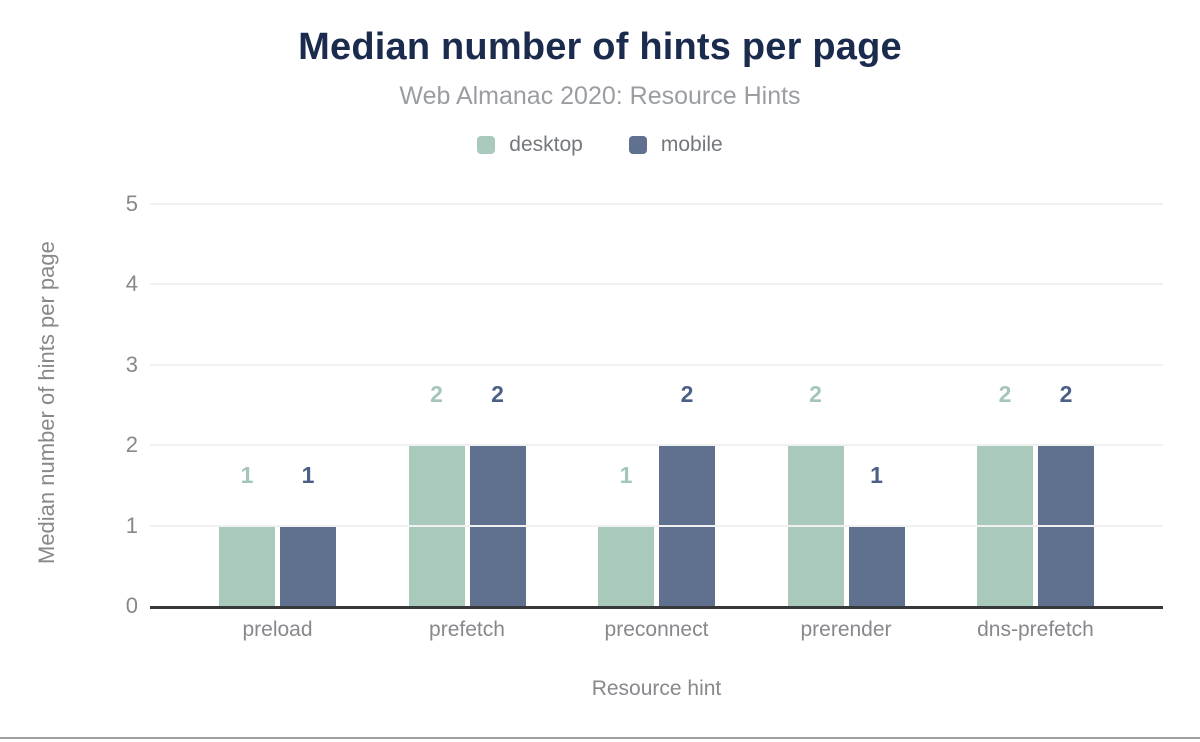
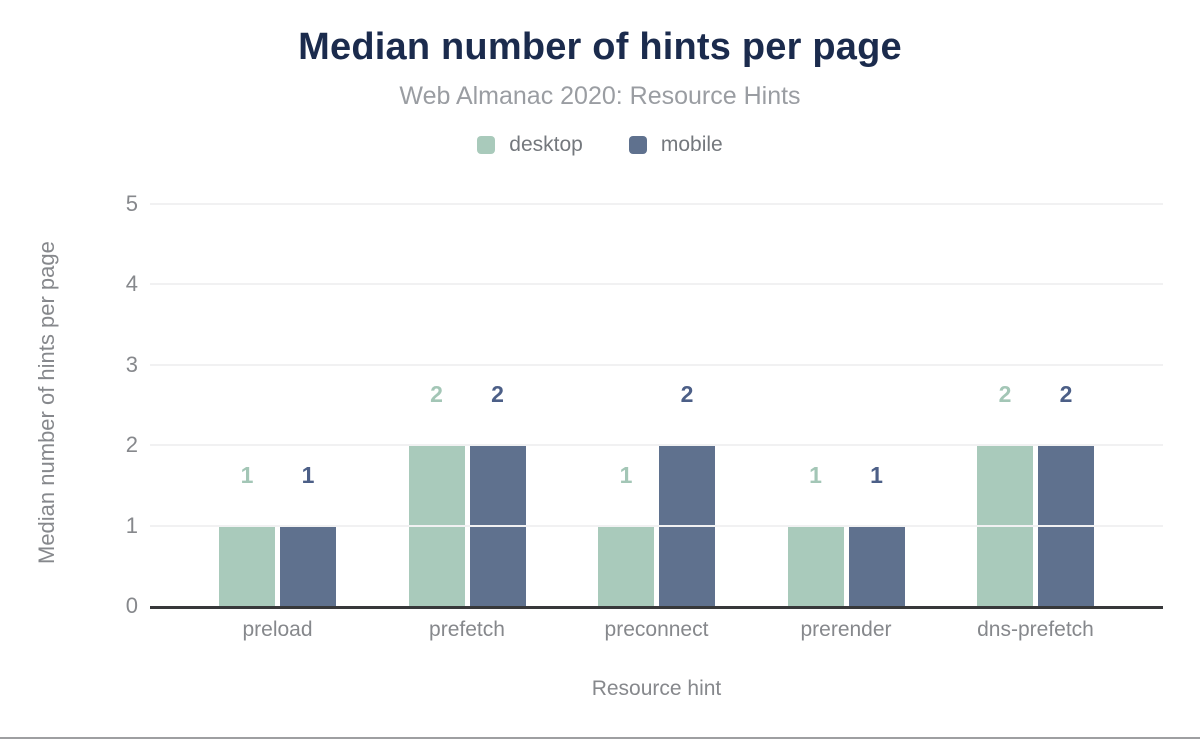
desktop/prerender: 2 -> 1
